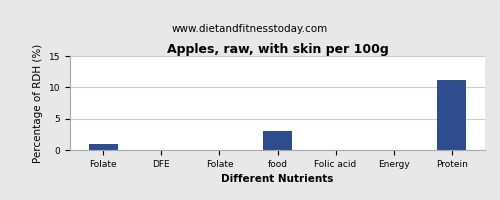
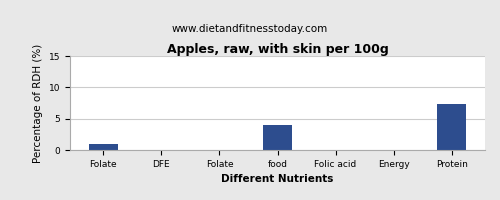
food: 3.0 -> 4.0
Protein: 11.2 -> 7.4
